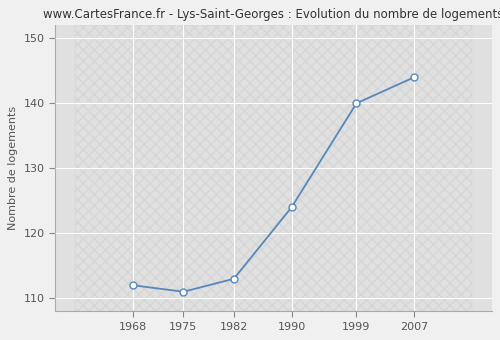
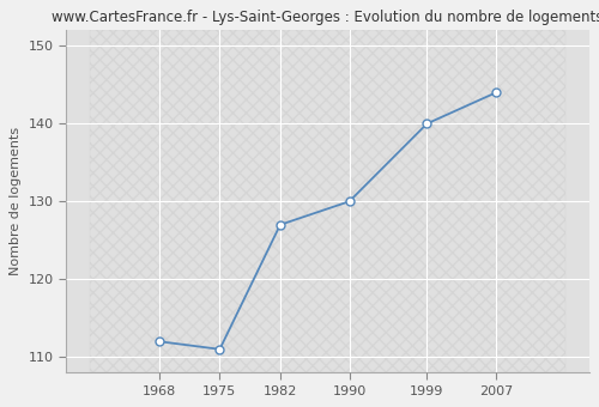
1982: 113 -> 127
1990: 124 -> 130
